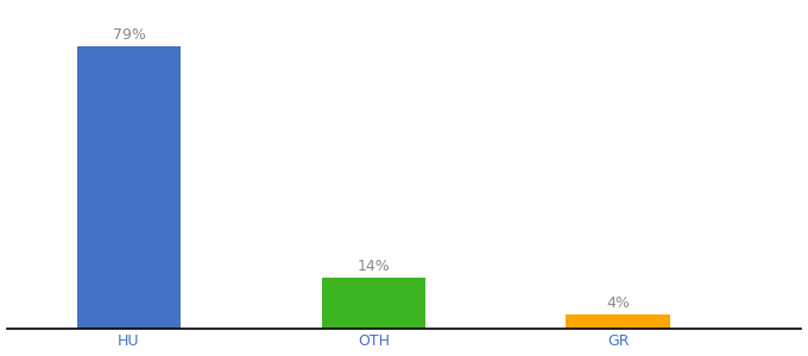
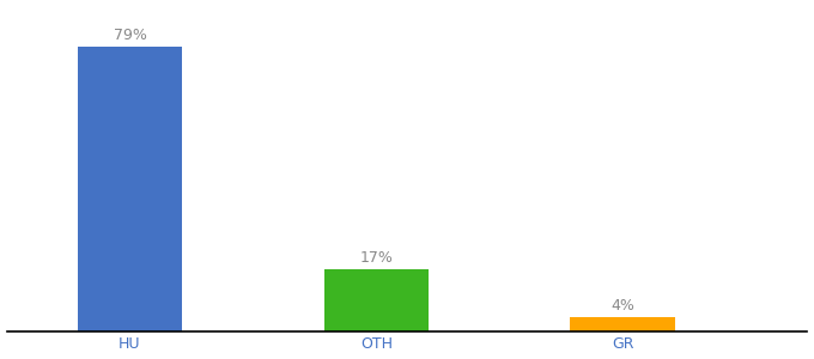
OTH: 14% -> 17%
